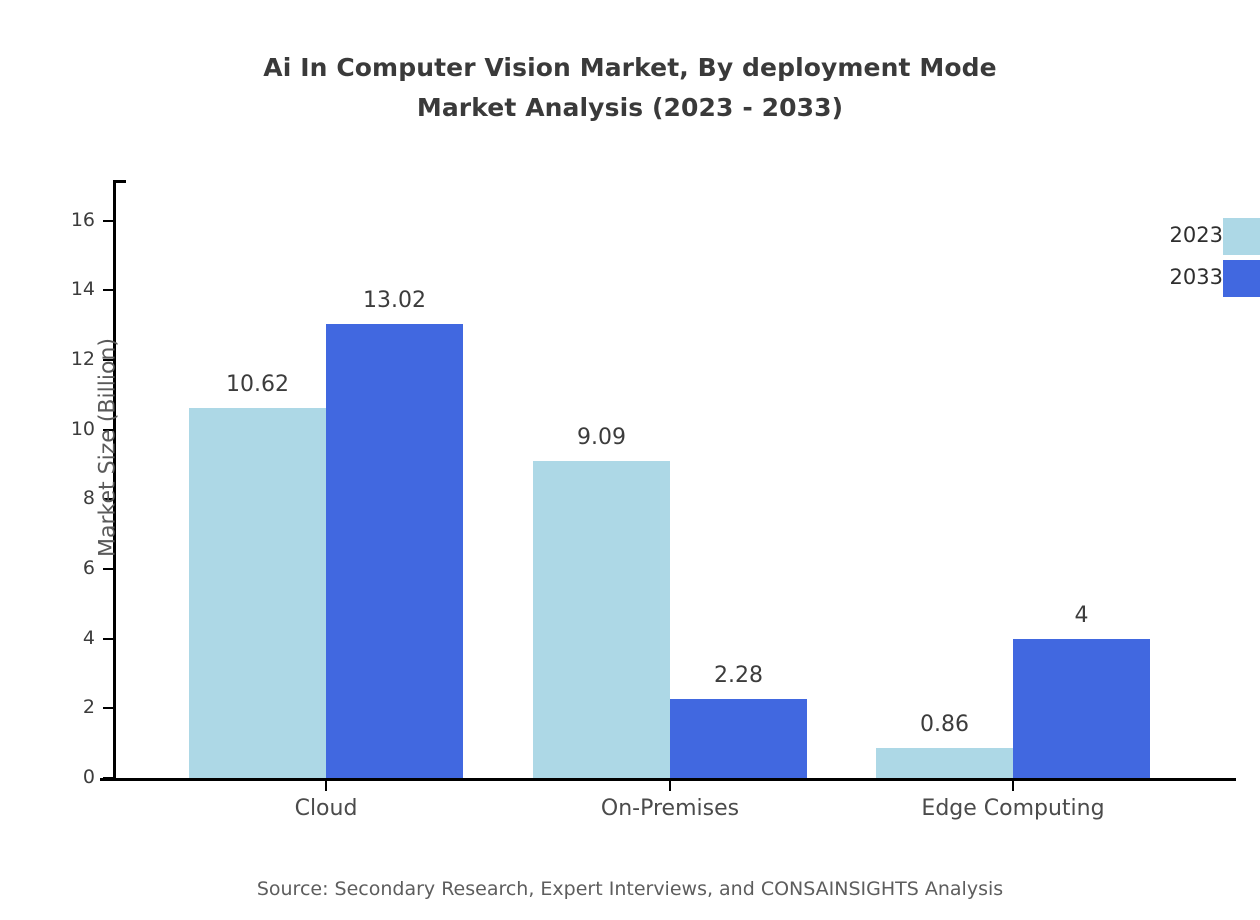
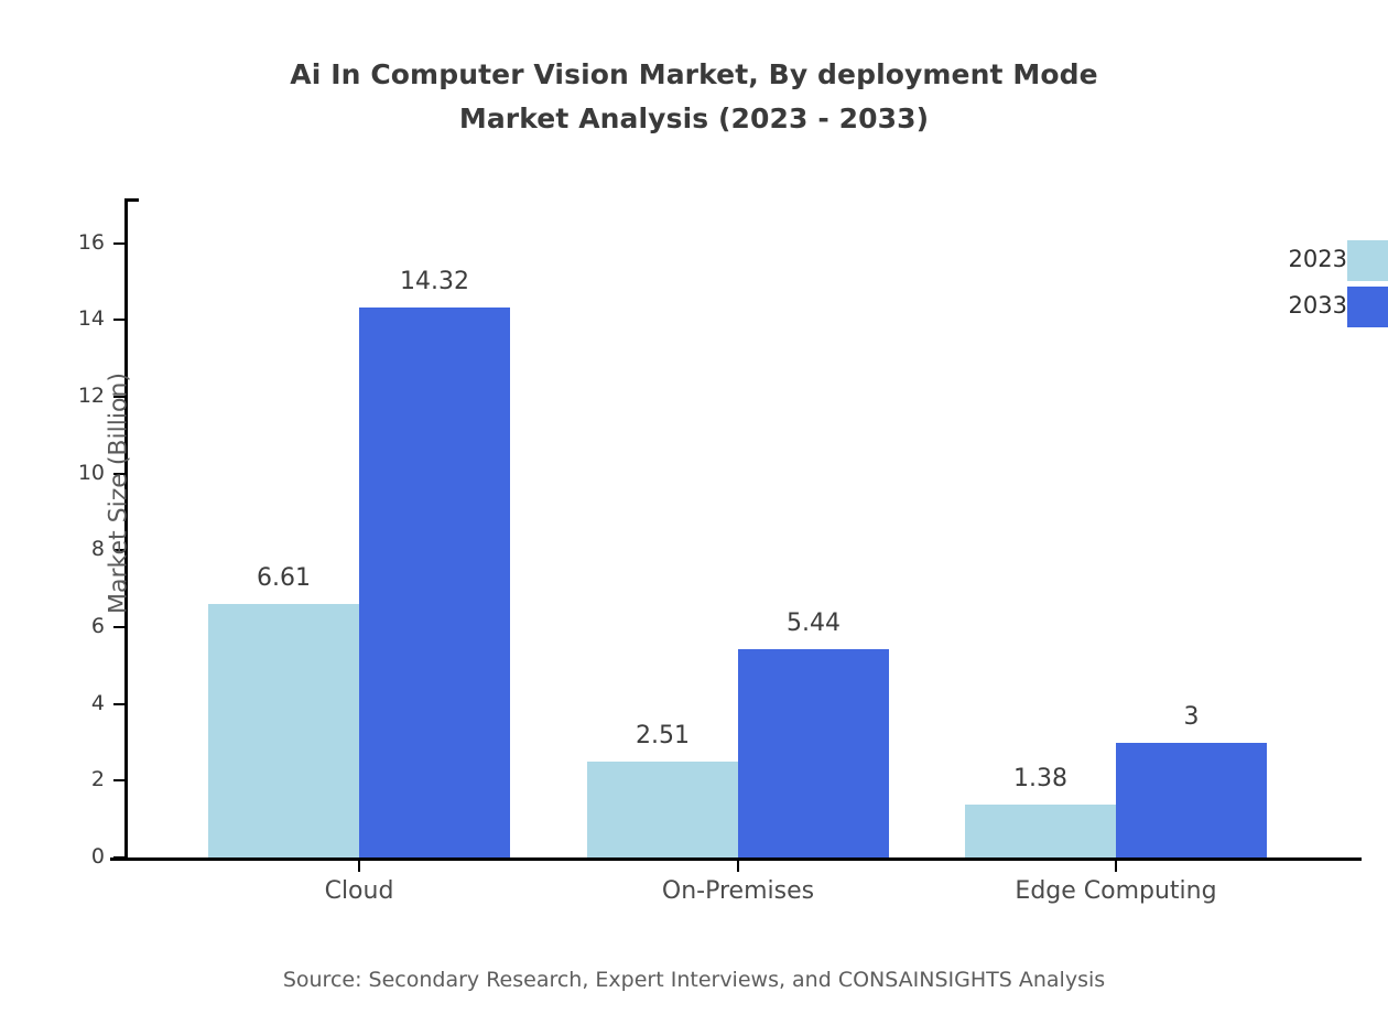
2023/Cloud: 10.62 -> 6.61
2033/Cloud: 13.02 -> 14.32
2023/On-Premises: 9.09 -> 2.51
2033/On-Premises: 2.28 -> 5.44
2023/Edge Computing: 0.86 -> 1.38
2033/Edge Computing: 4 -> 3
